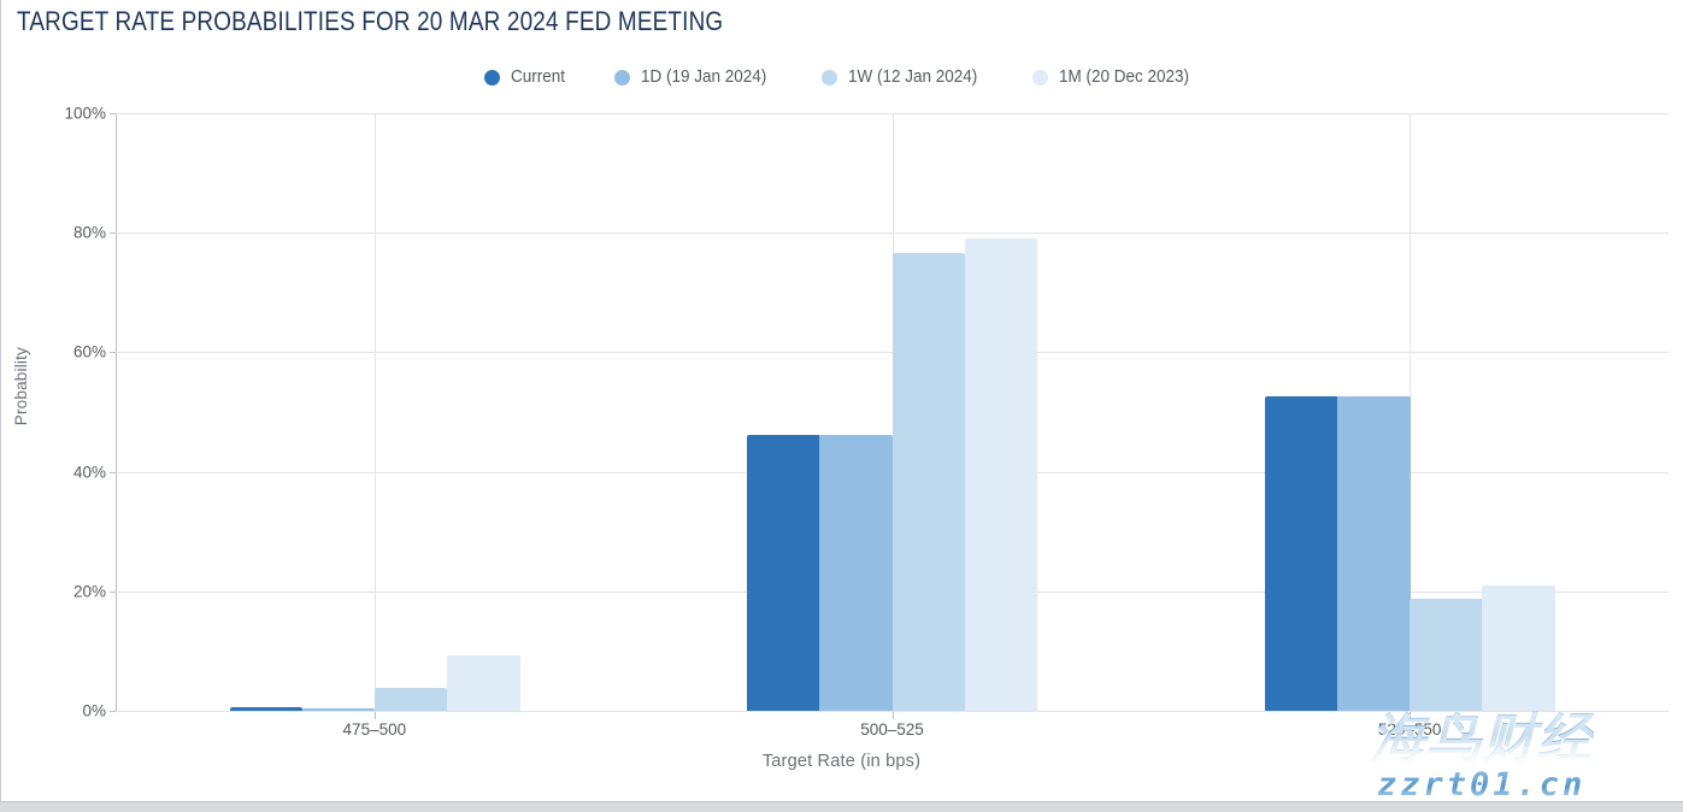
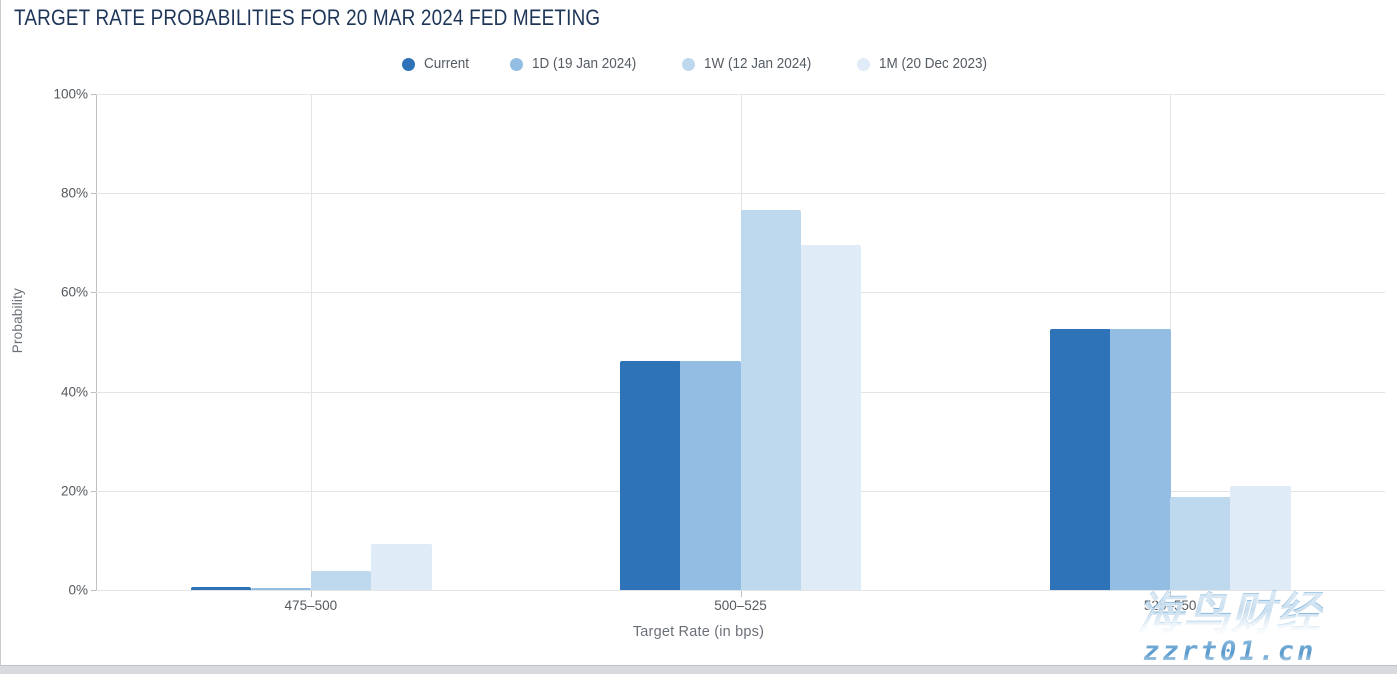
1M (20 Dec 2023)/500–525: 79% -> 70%
